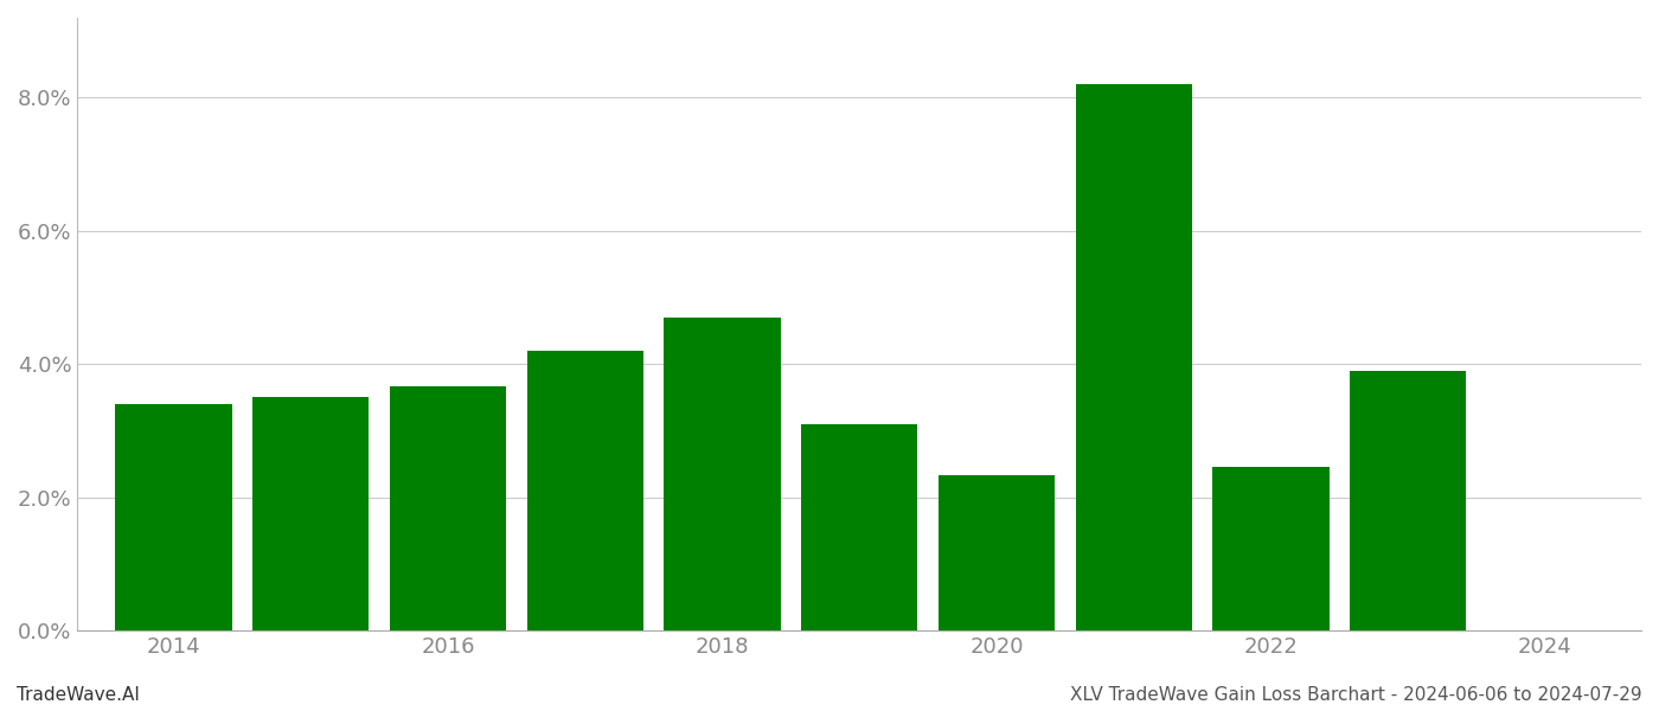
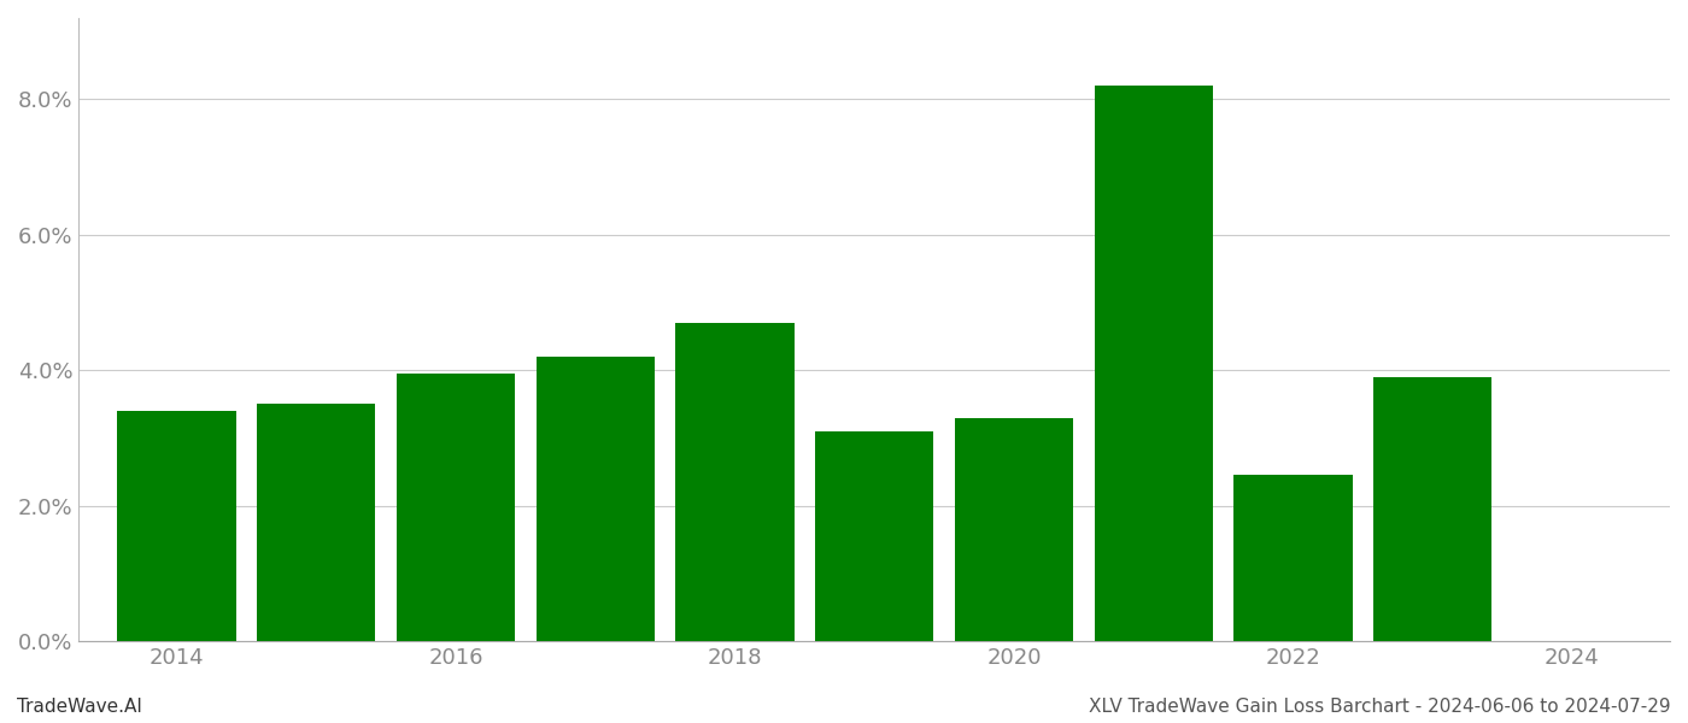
2016: 3.66% -> 3.95%
2020: 2.34% -> 3.30%
